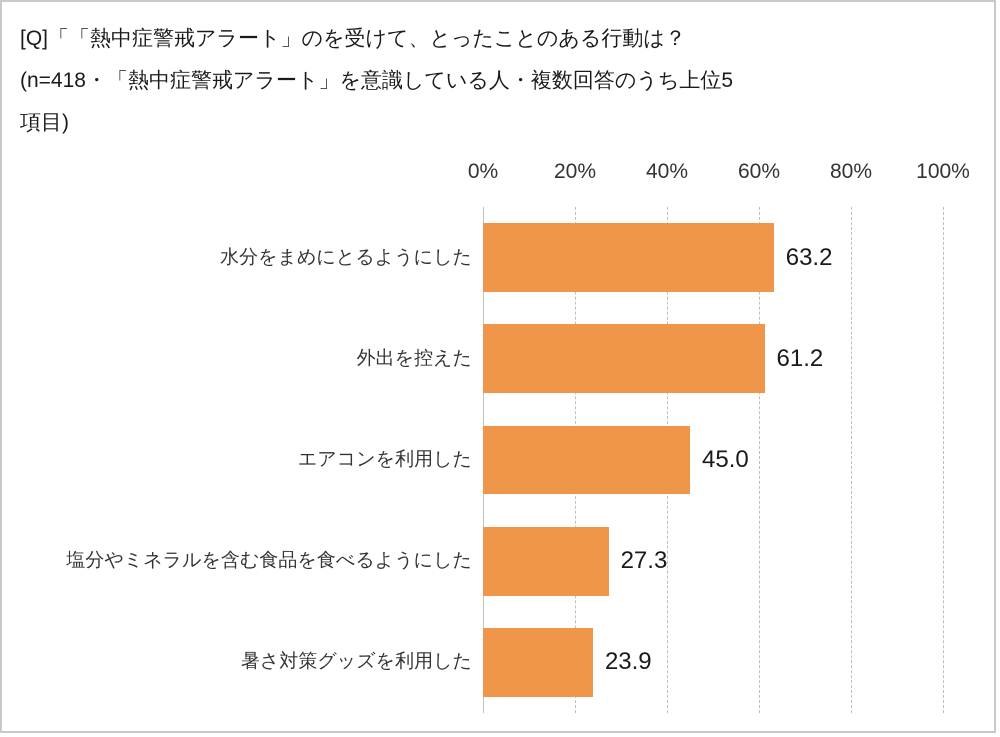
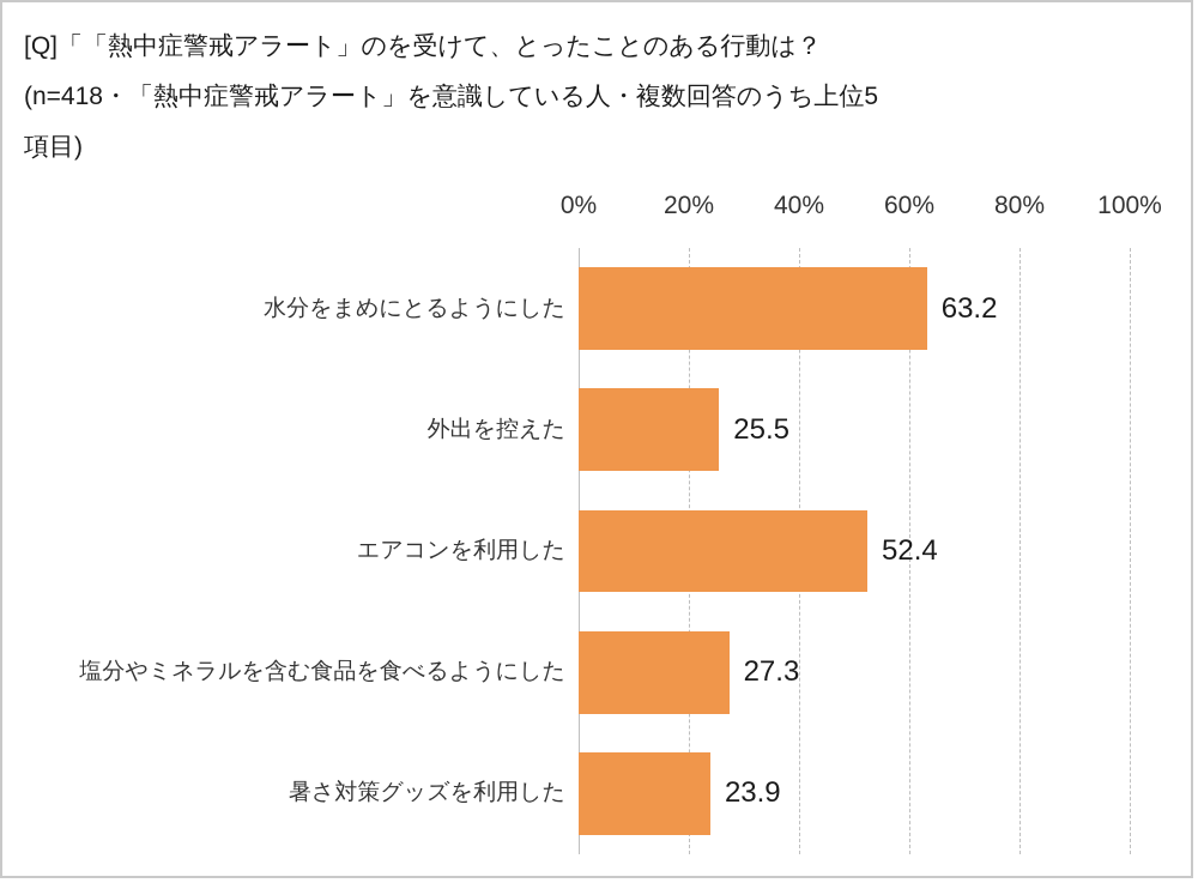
外出を控えた: 61.2 -> 25.5
エアコンを利用した: 45.0 -> 52.4
